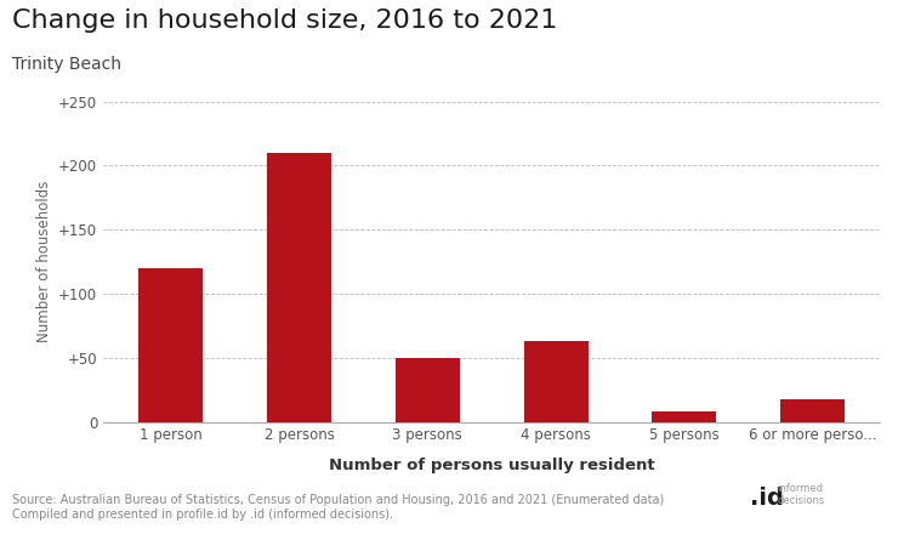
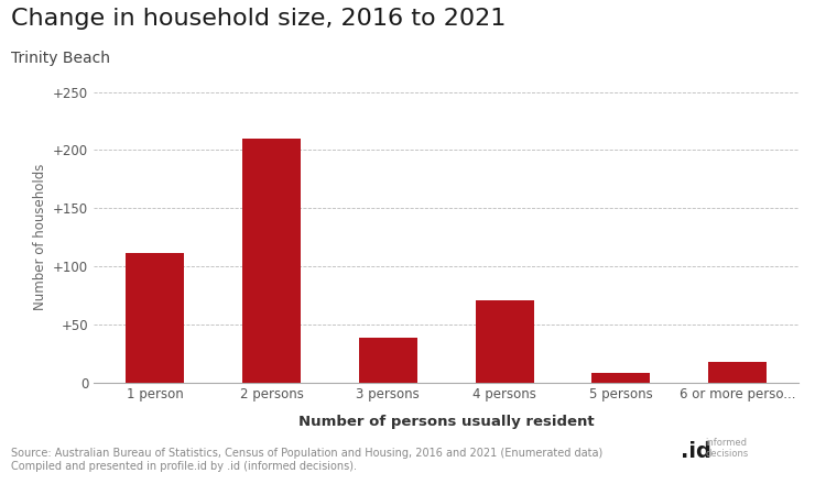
1 person: 120 -> 111
3 persons: 50 -> 38
4 persons: 63 -> 71
